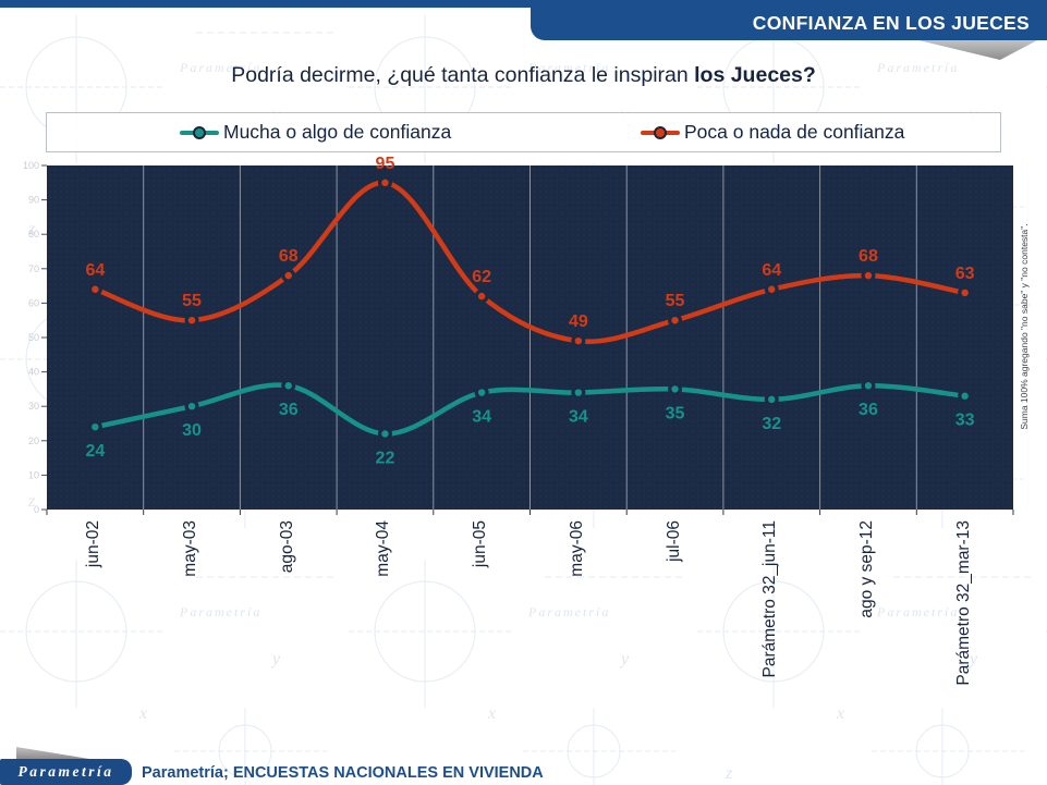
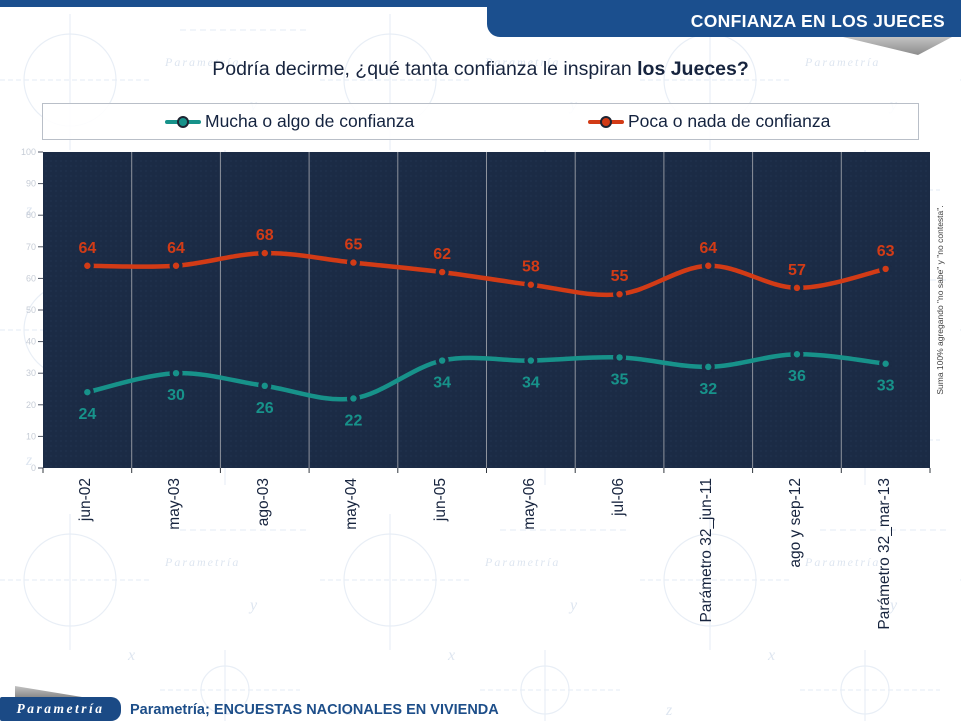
Poca o nada de confianza/may-03: 55 -> 64
Mucha o algo de confianza/ago-03: 36 -> 26
Poca o nada de confianza/may-04: 95 -> 65
Poca o nada de confianza/may-06: 49 -> 58
Poca o nada de confianza/ago y sep-12: 68 -> 57
